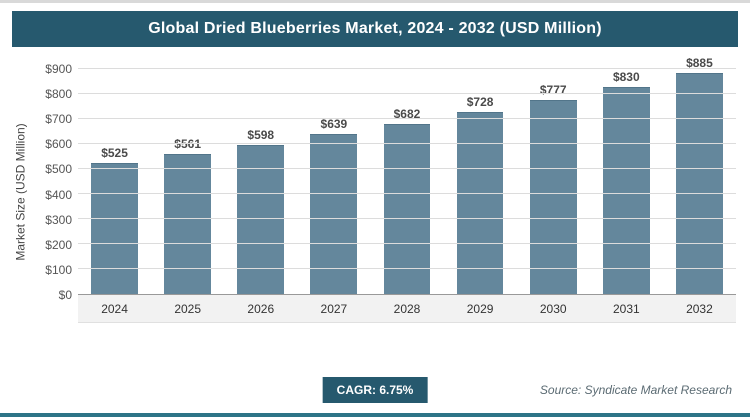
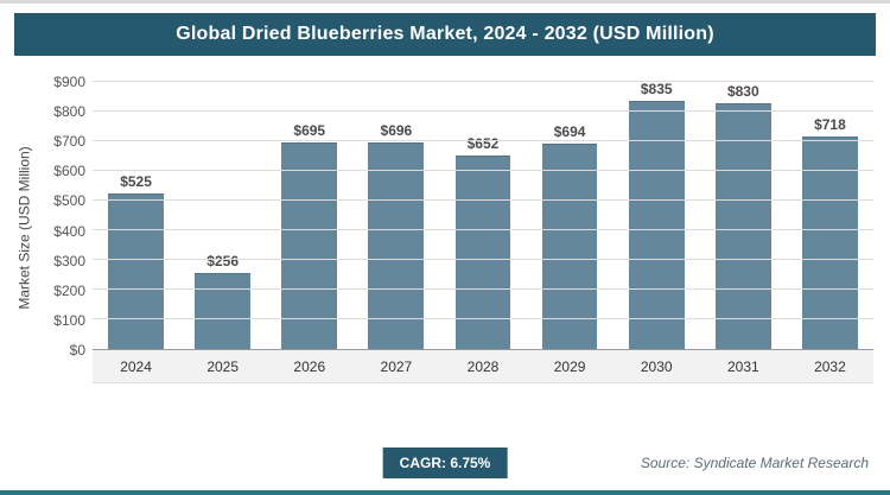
2025: $561 -> $256
2026: $598 -> $695
2027: $639 -> $696
2028: $682 -> $652
2029: $728 -> $694
2030: $777 -> $835
2032: $885 -> $718
